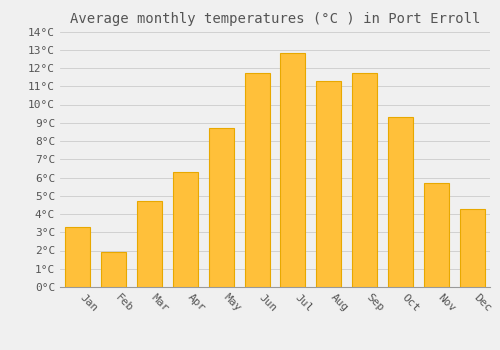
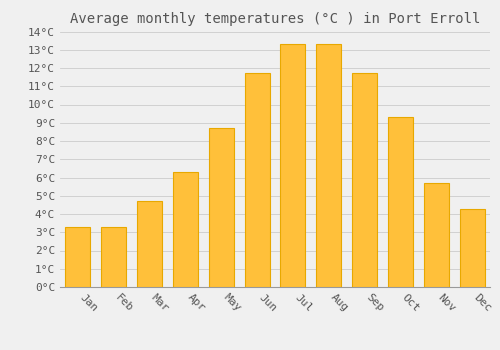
Feb: 1.9°C -> 3.3°C
Jul: 12.8°C -> 13.3°C
Aug: 11.3°C -> 13.3°C
